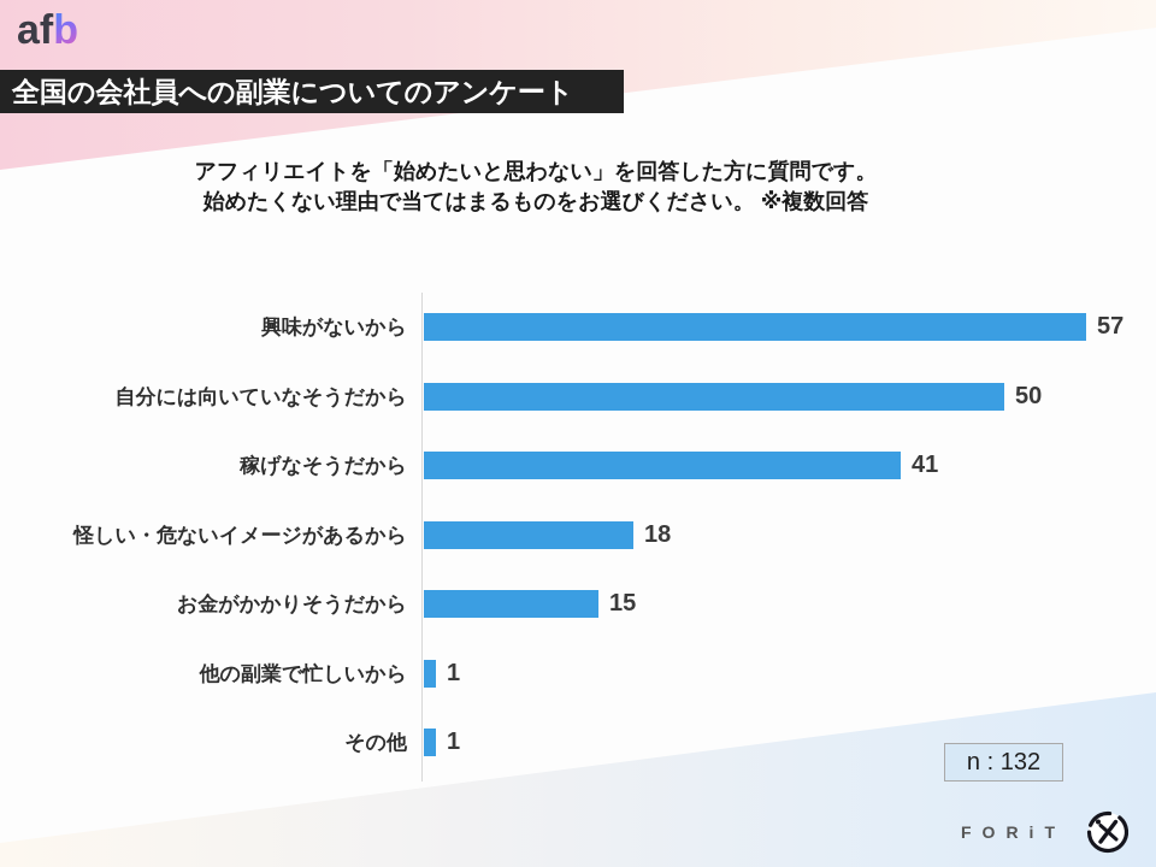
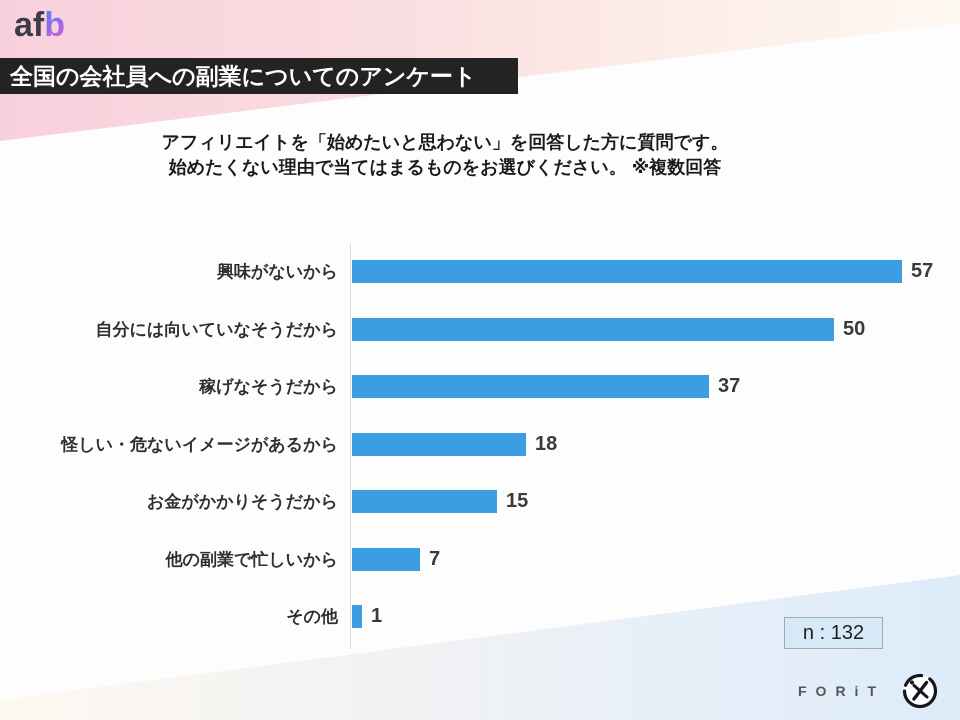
稼げなそうだから: 41 -> 37
他の副業で忙しいから: 1 -> 7
